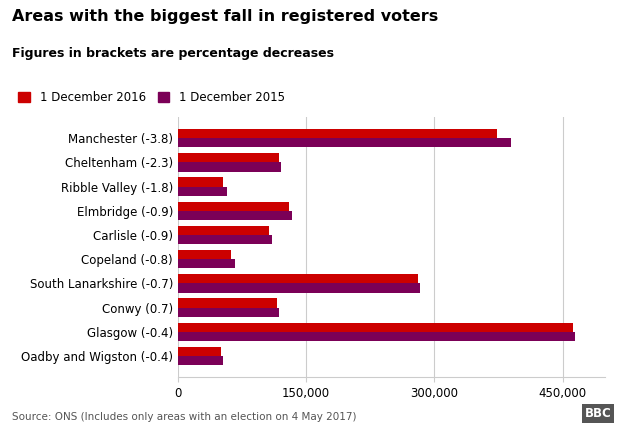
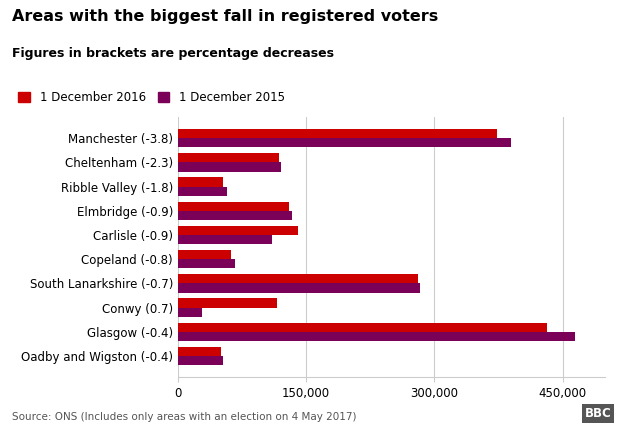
1 December 2016/Carlisle (-0.9): 107,000 -> 140,000
1 December 2015/Conwy (0.7): 118,000 -> 28,000
1 December 2016/Glasgow (-0.4): 462,000 -> 432,000
